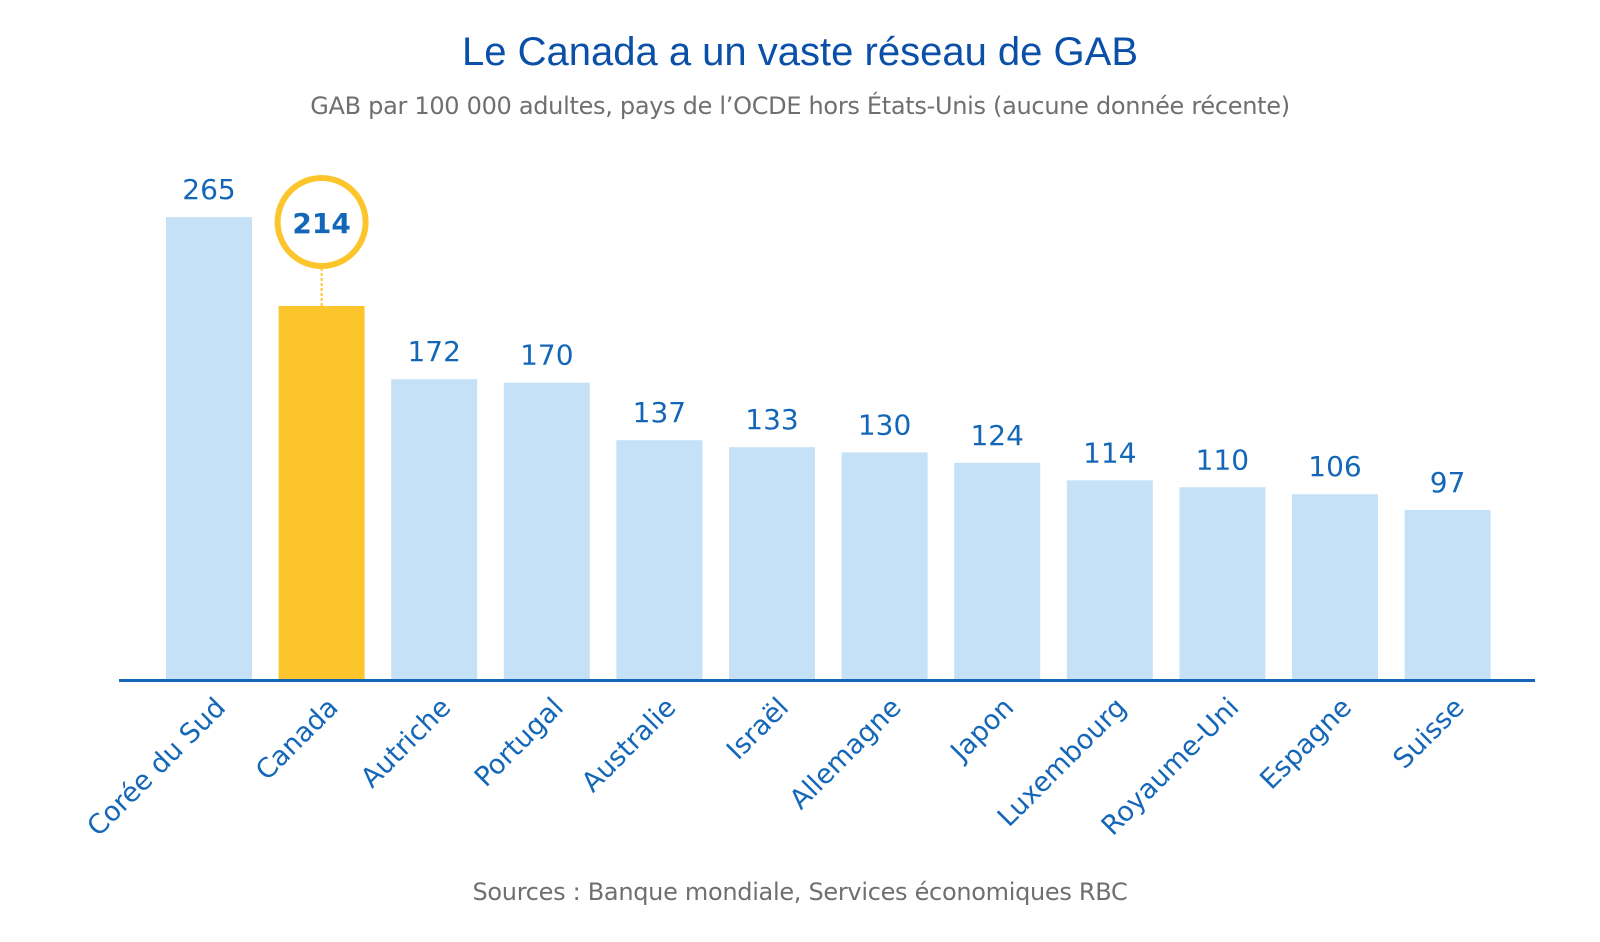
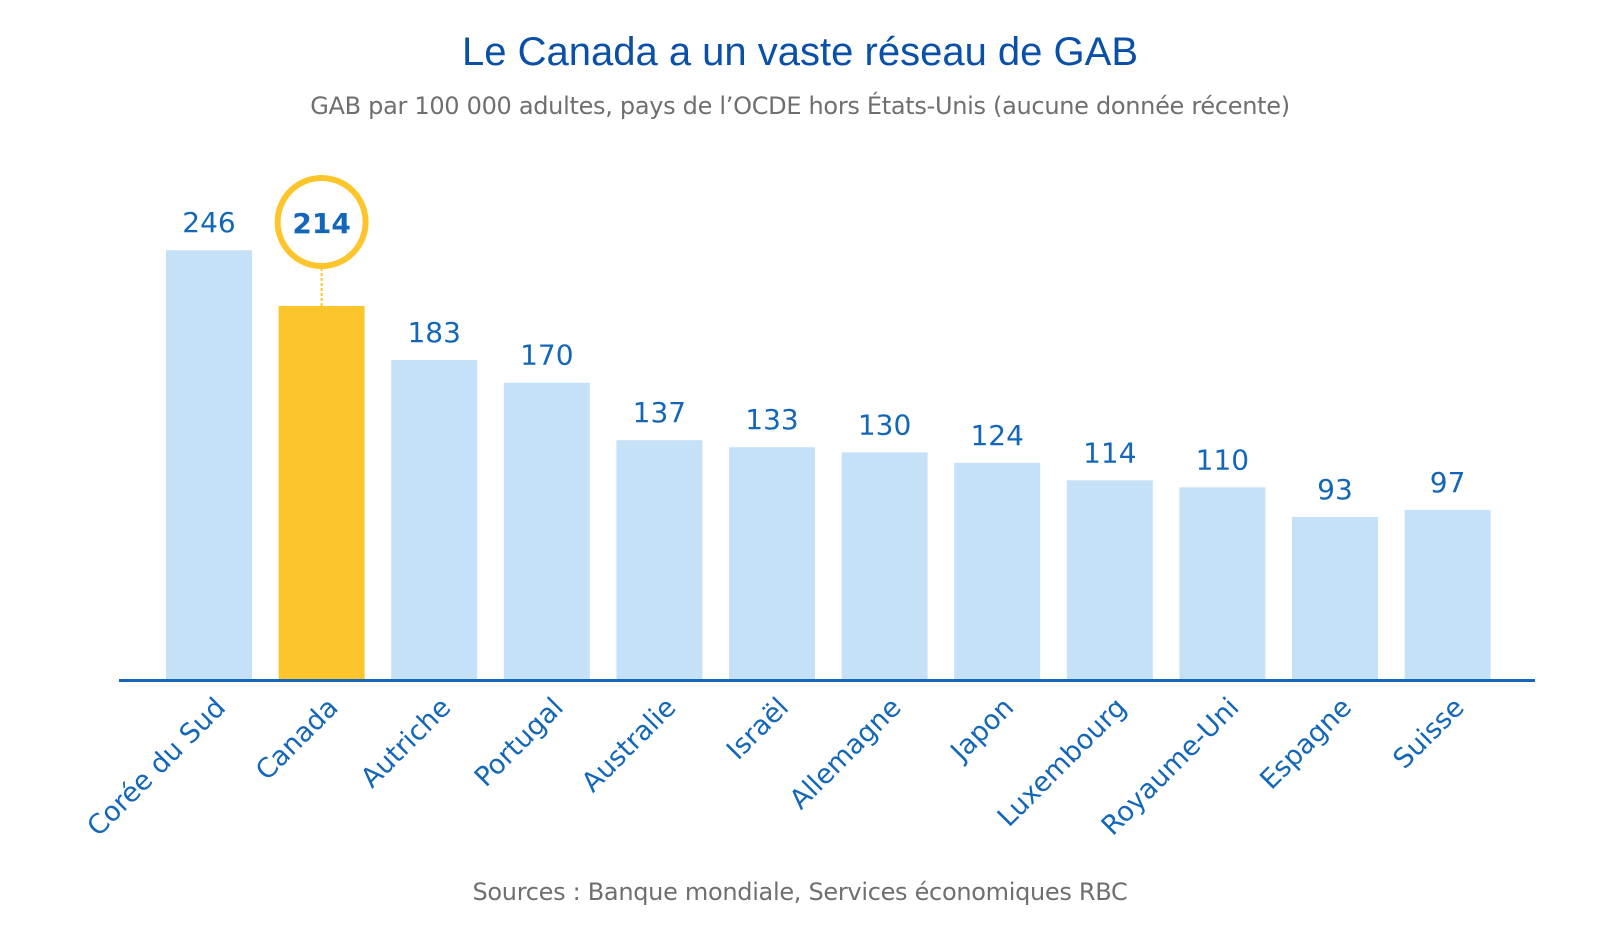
Corée du Sud: 265 -> 246
Autriche: 172 -> 183
Espagne: 106 -> 93
